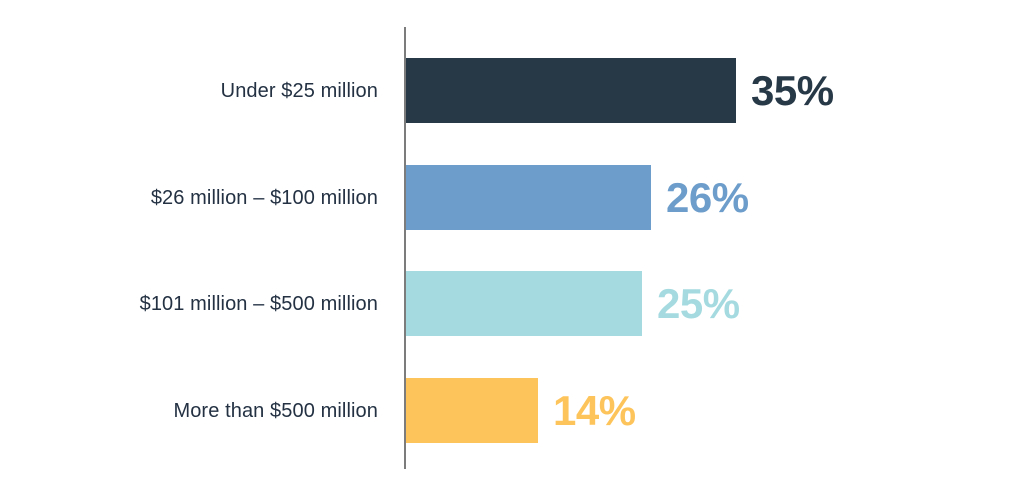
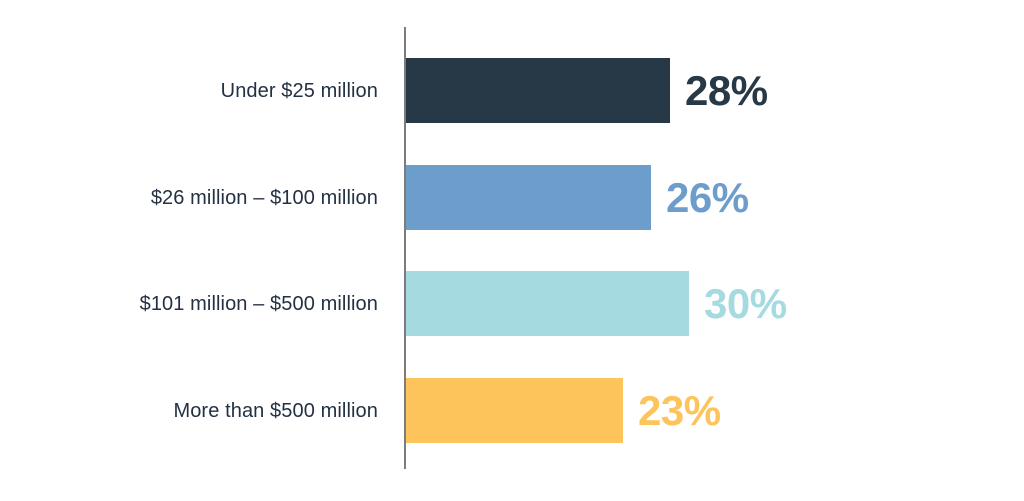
Under $25 million: 35% -> 28%
$101 million – $500 million: 25% -> 30%
More than $500 million: 14% -> 23%
